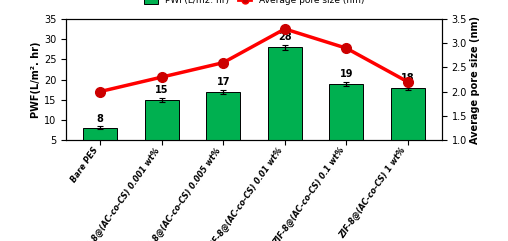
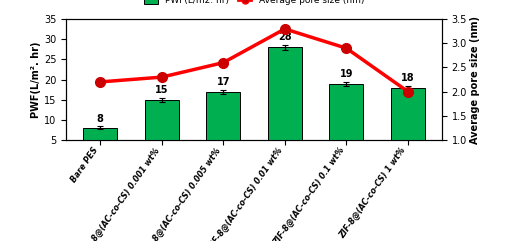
Average pore size (nm)/Bare PES: 2.0 -> 2.2
Average pore size (nm)/ZIF-8@(AC-co-CS) 1 wt%: 2.2 -> 2.0
